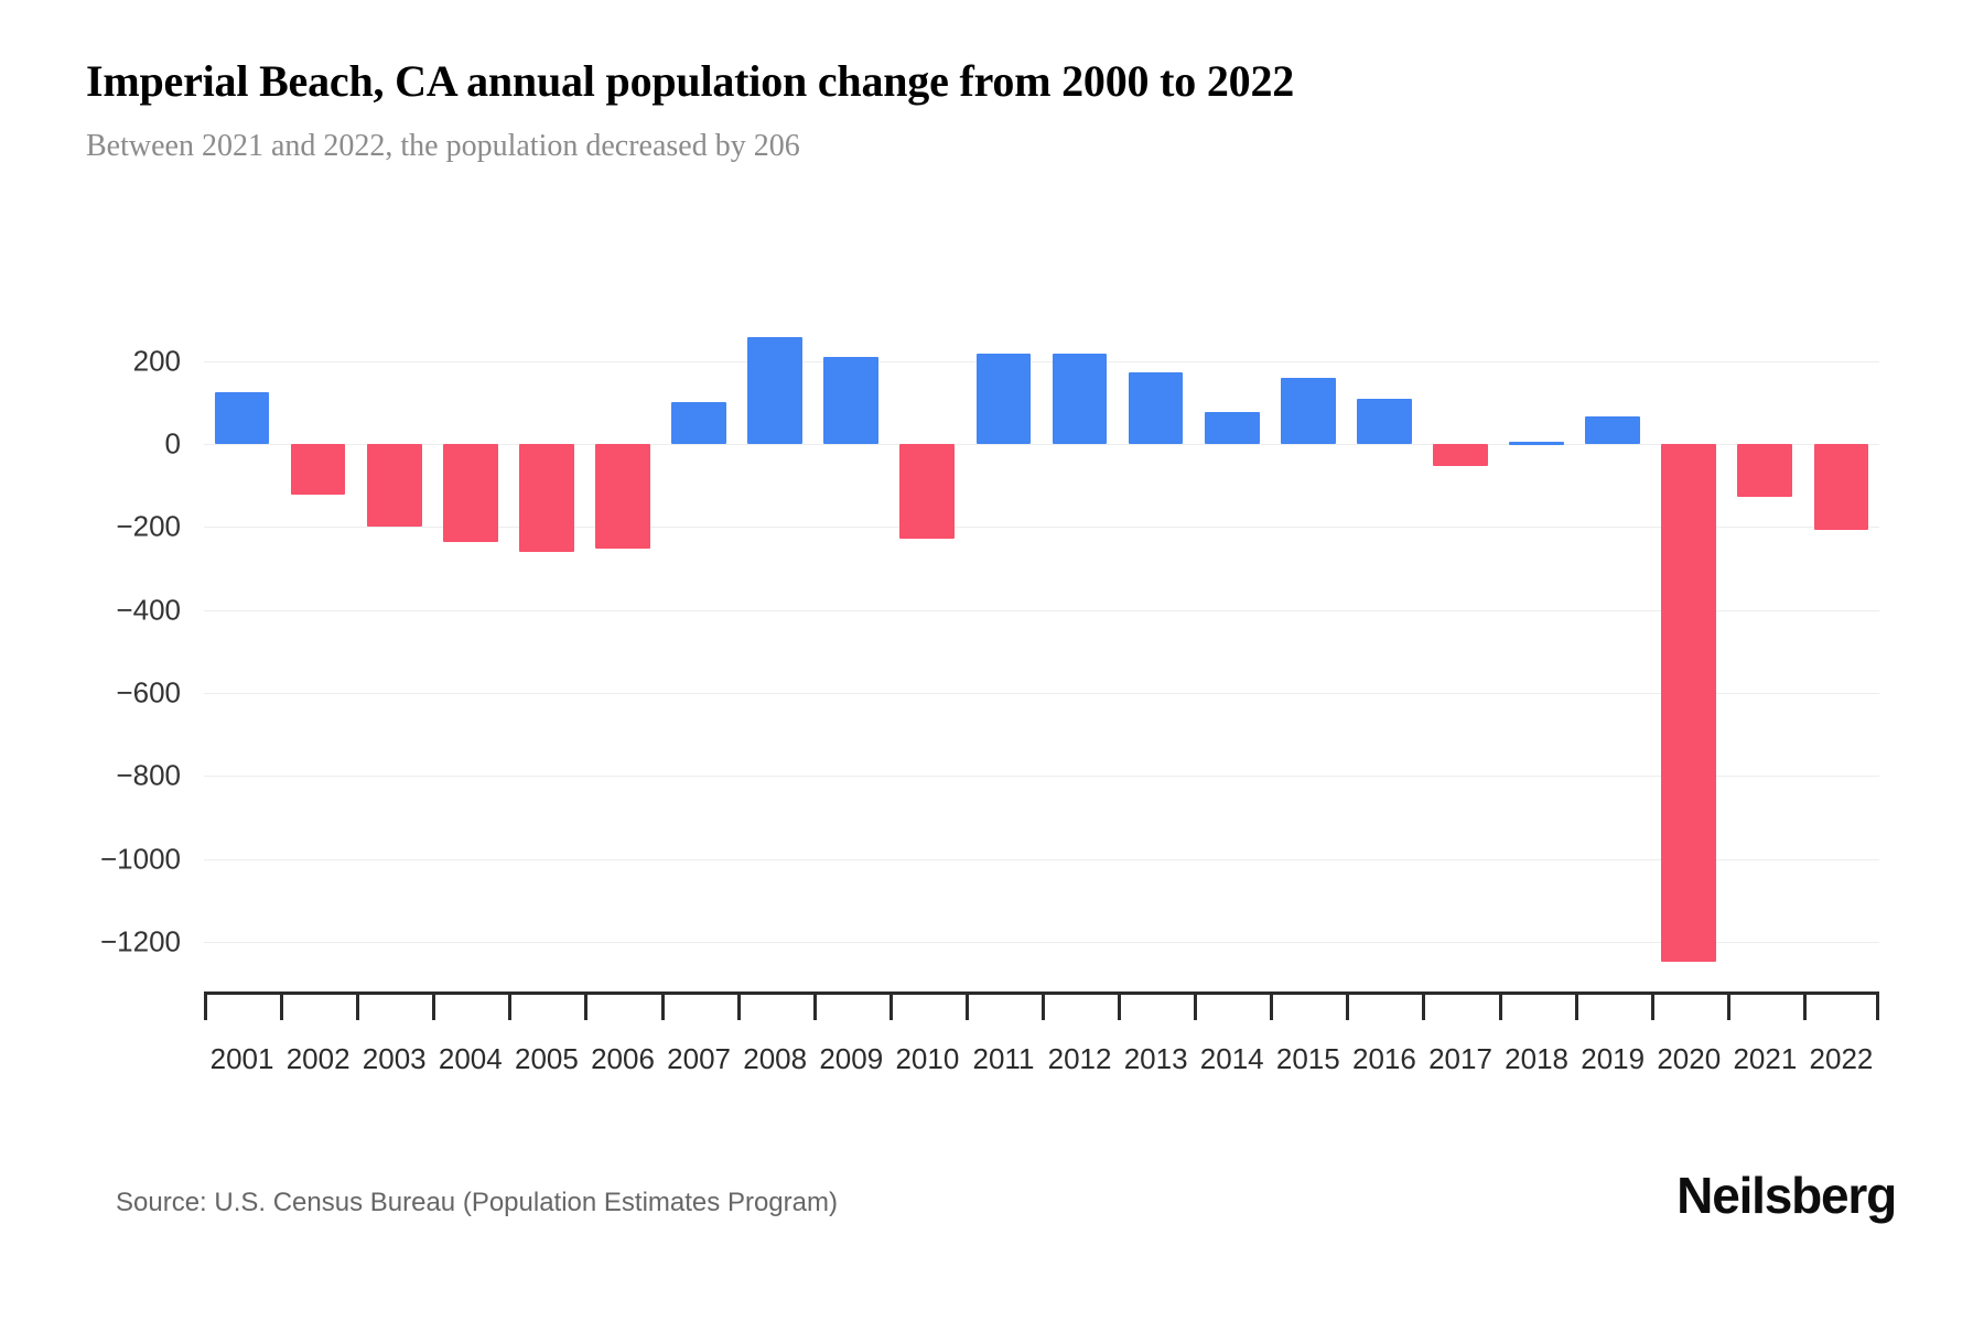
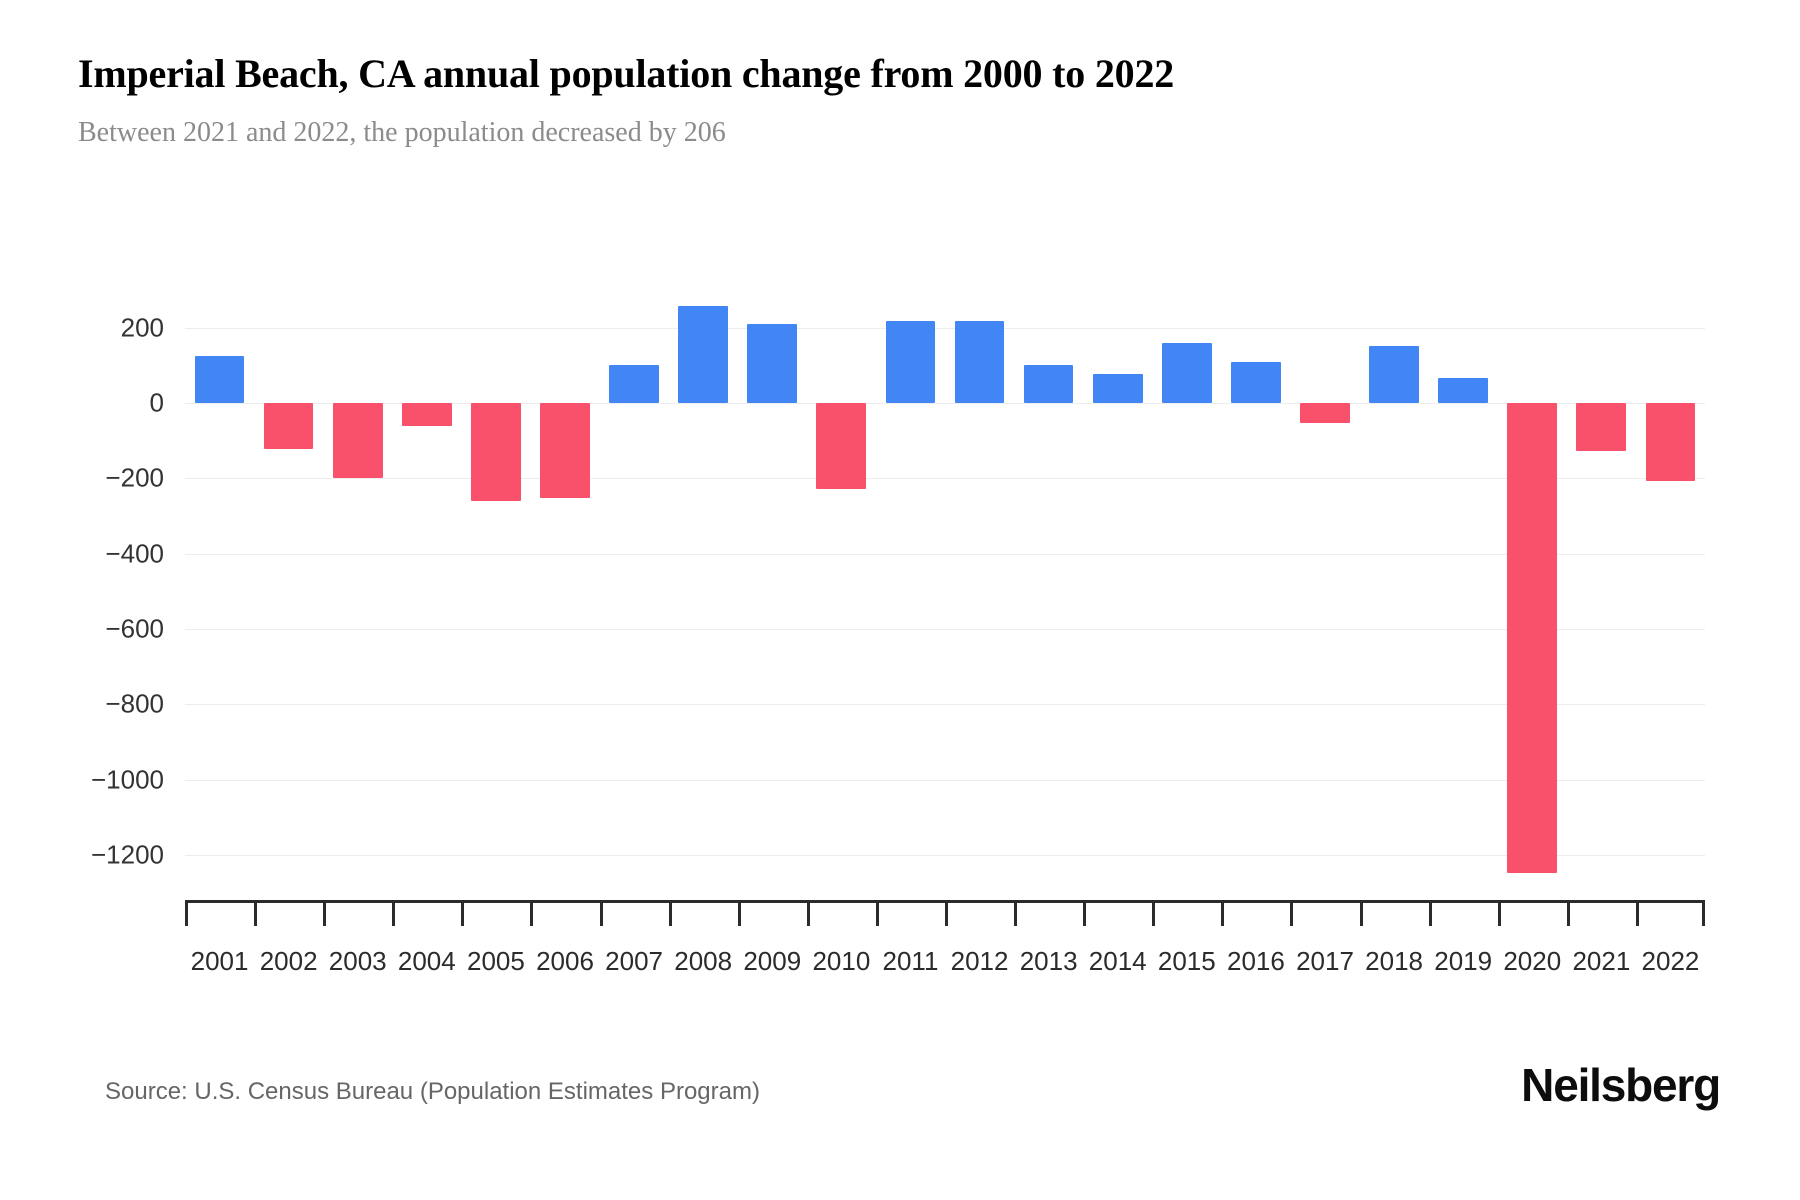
2004: -240 -> -60
2013: 170 -> 100
2018: 10 -> 150
